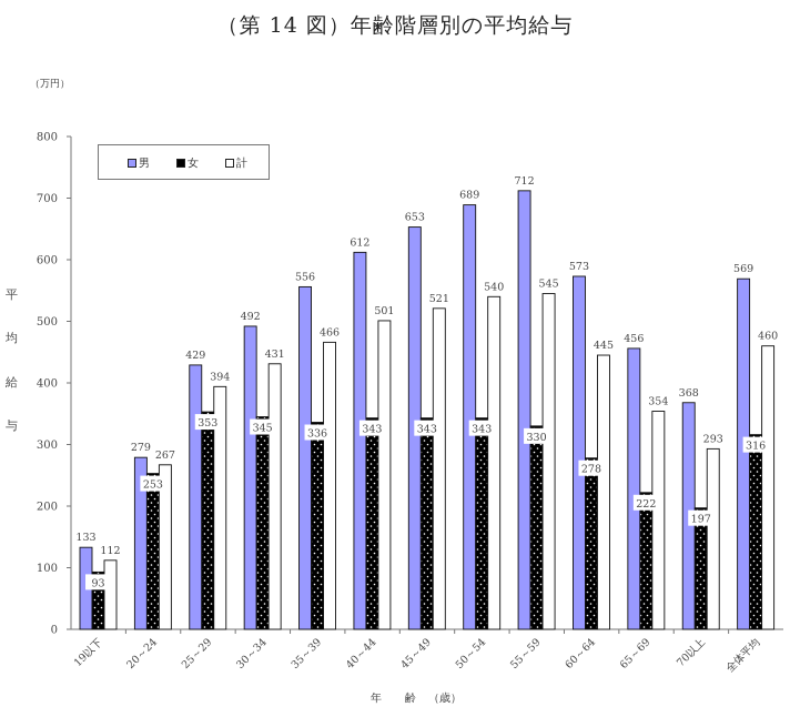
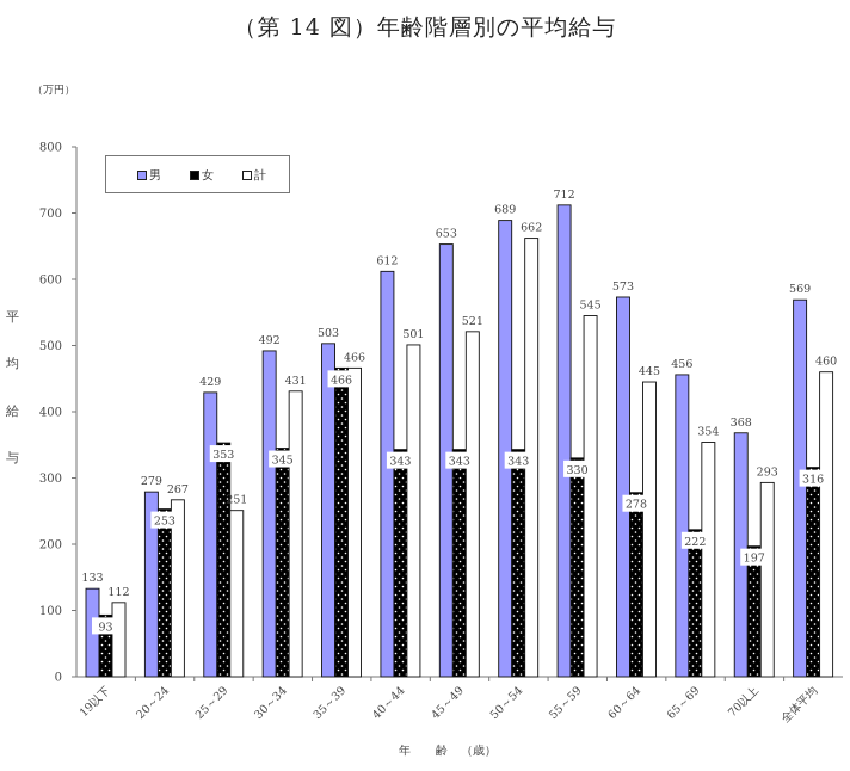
計/25～29: 394 -> 251
男/35～39: 556 -> 503
女/35～39: 336 -> 466
計/50～54: 540 -> 662
